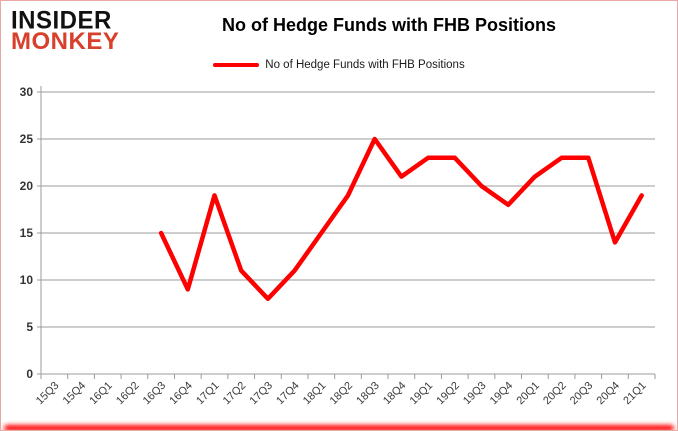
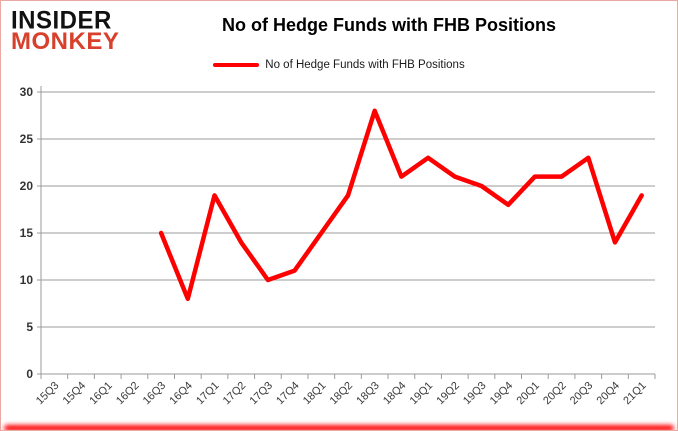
16Q4: 9 -> 8
17Q2: 11 -> 14
17Q3: 8 -> 10
18Q3: 25 -> 28
19Q2: 23 -> 21
20Q2: 23 -> 21
